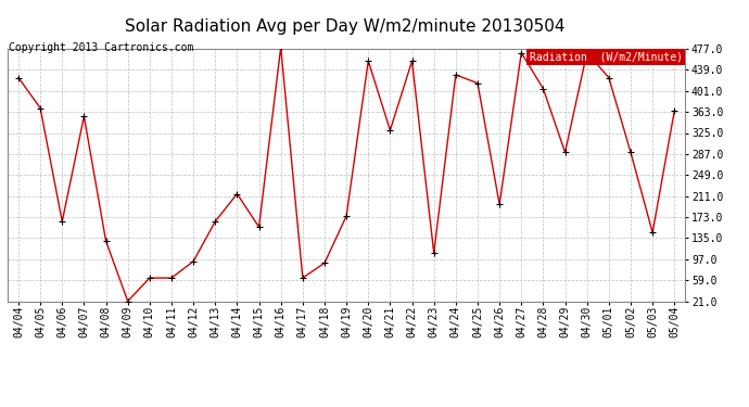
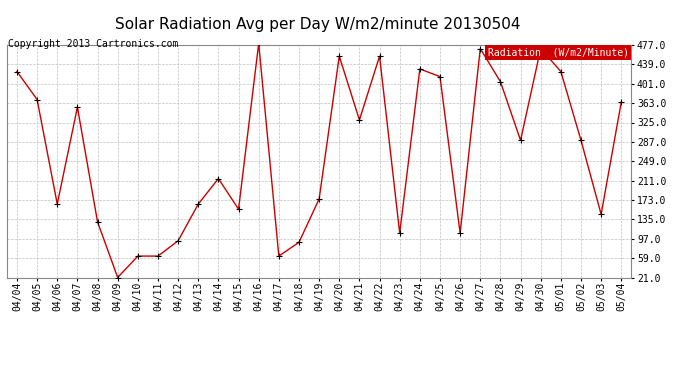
04/26: 196 -> 108
